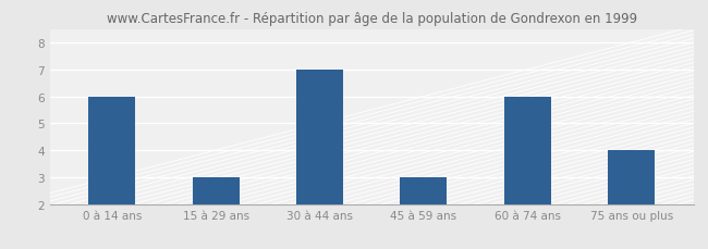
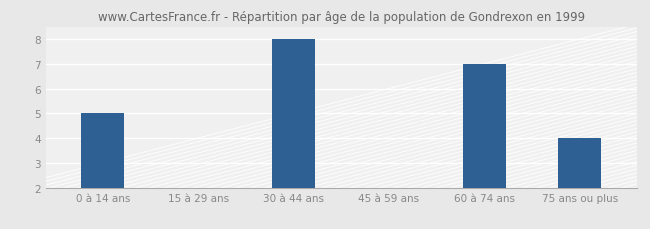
0 à 14 ans: 6 -> 5
15 à 29 ans: 3 -> 2
30 à 44 ans: 7 -> 8
45 à 59 ans: 3 -> 2
60 à 74 ans: 6 -> 7
